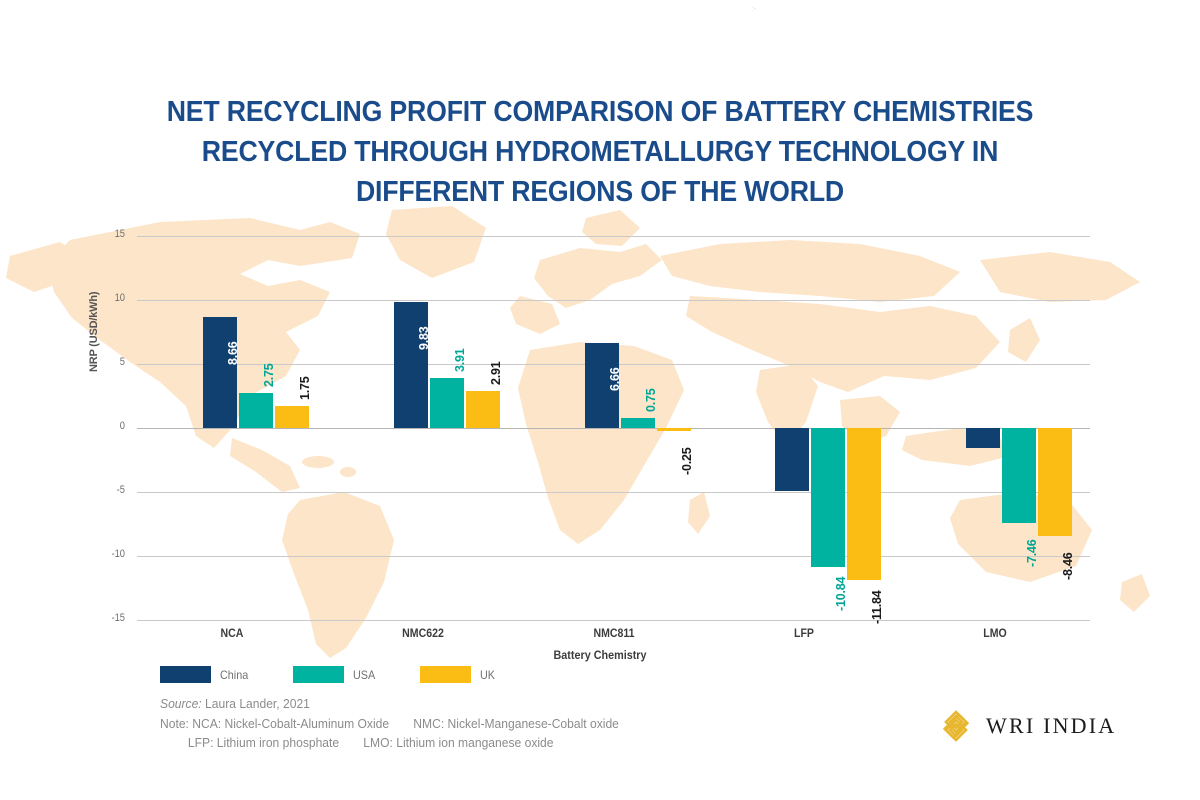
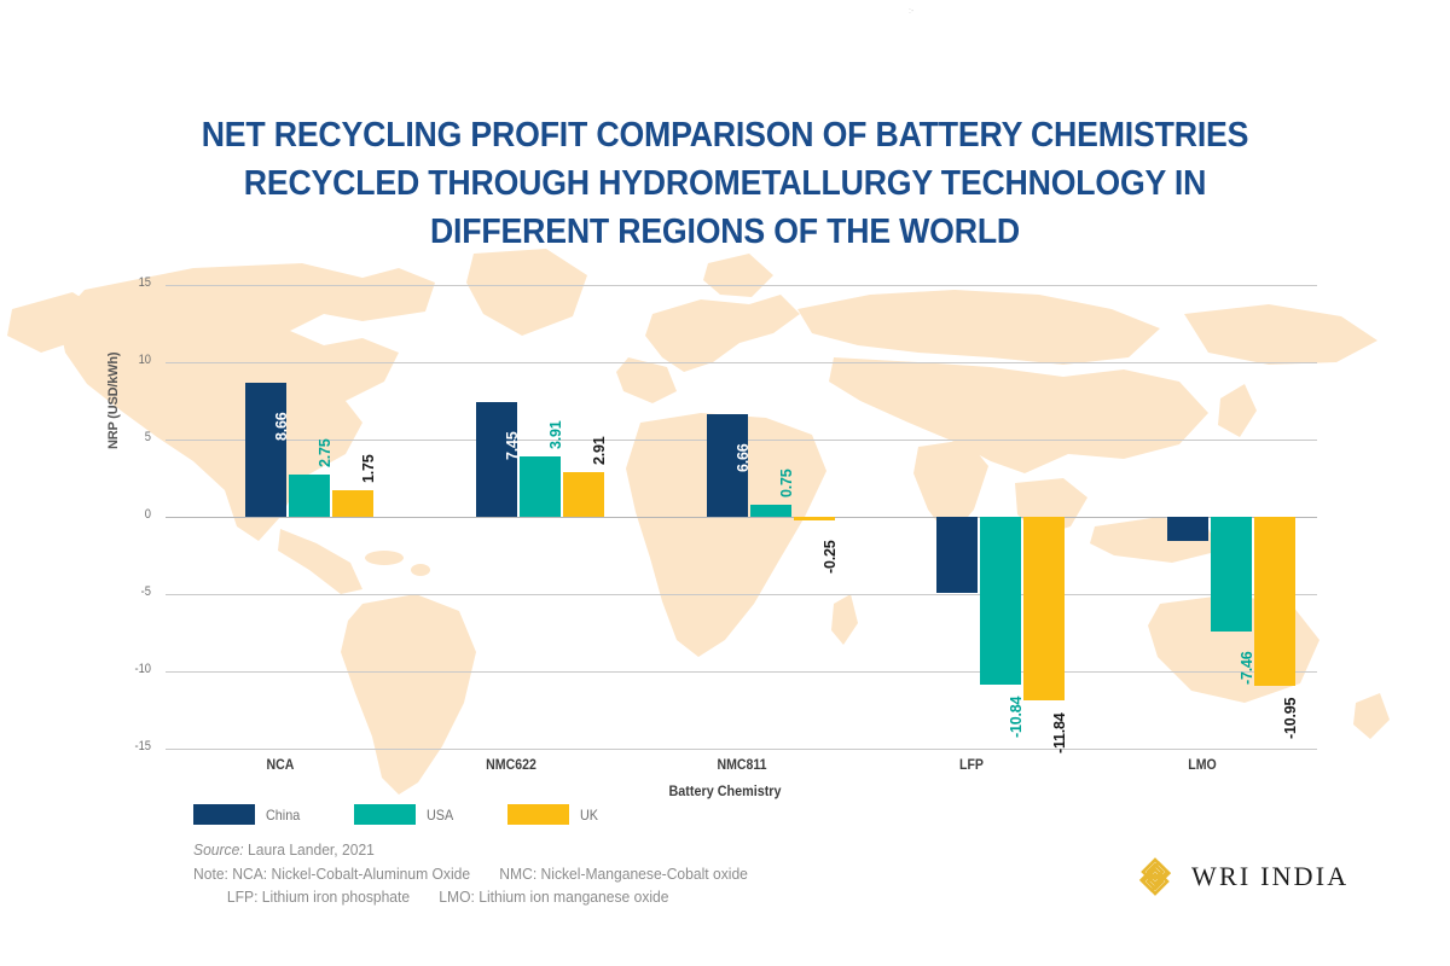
China/NMC622: 9.83 -> 7.45
UK/LMO: -8.46 -> -10.95
